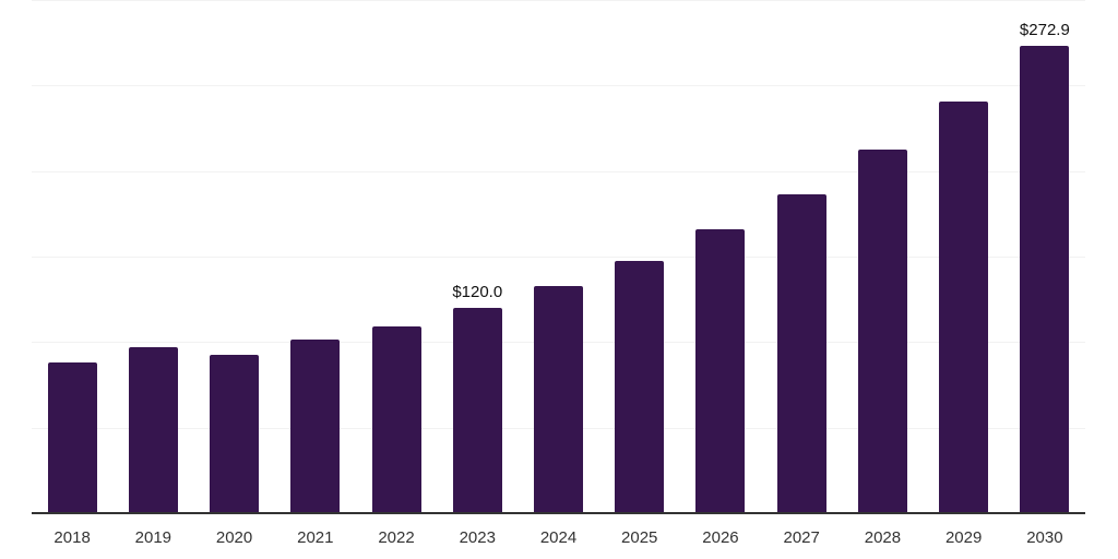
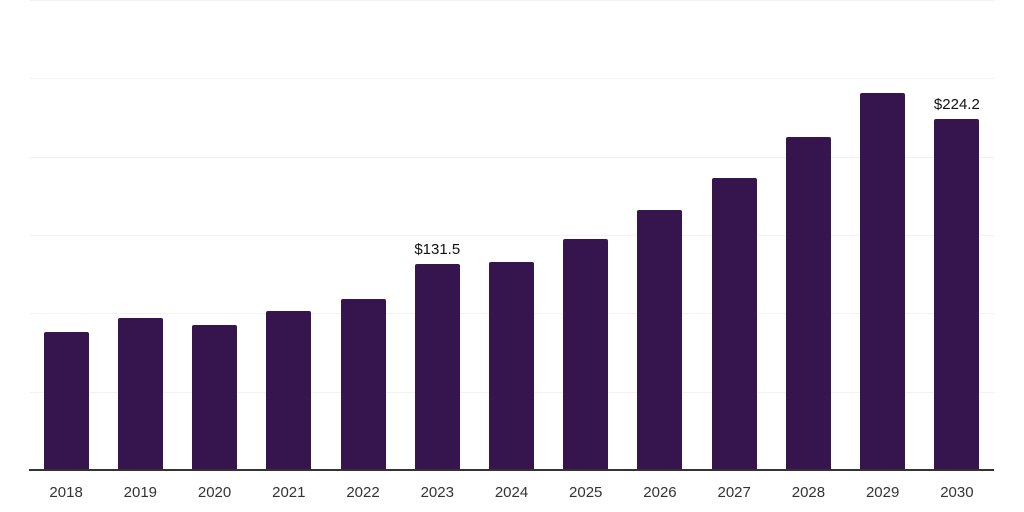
2023: $120.0 -> $131.5
2030: $272.9 -> $224.2
